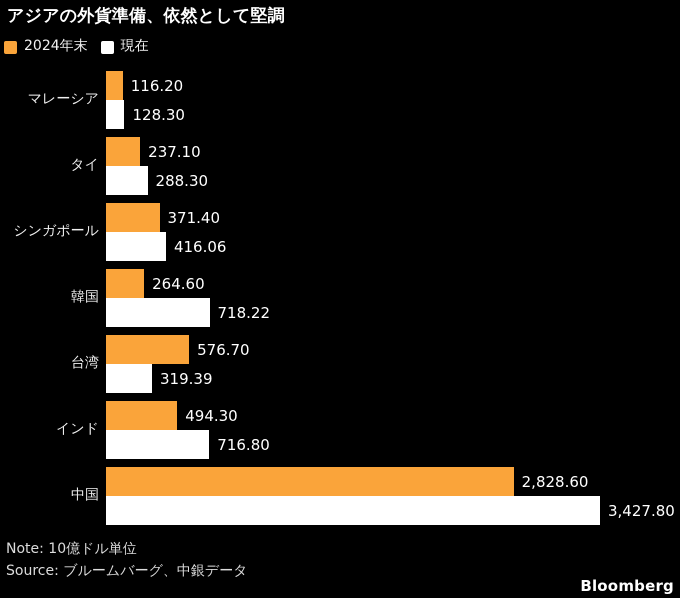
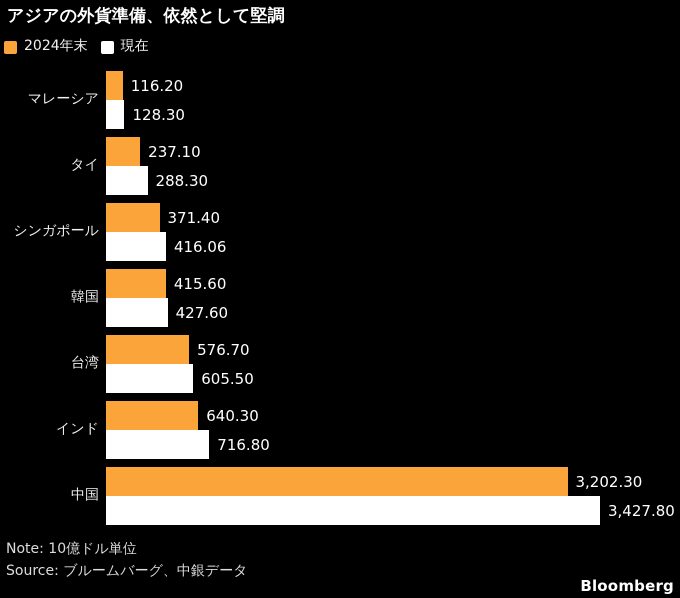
2024年末/韓国: 264.60 -> 415.60
現在/韓国: 718.22 -> 427.60
現在/台湾: 319.39 -> 605.50
2024年末/インド: 494.30 -> 640.30
2024年末/中国: 2,828.60 -> 3,202.30
